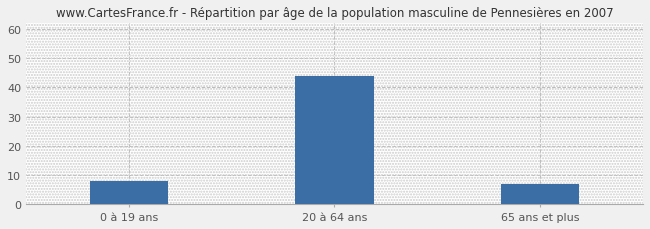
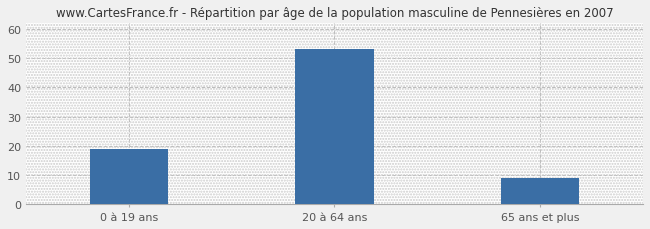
0 à 19 ans: 8 -> 19
20 à 64 ans: 44 -> 53
65 ans et plus: 7 -> 9
